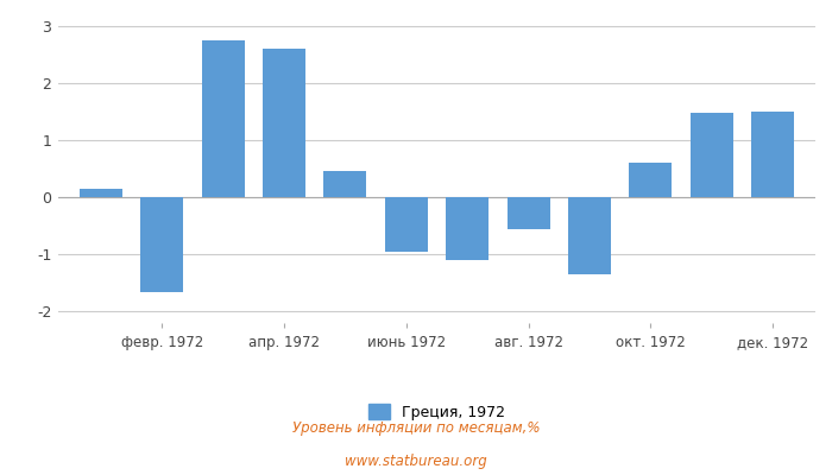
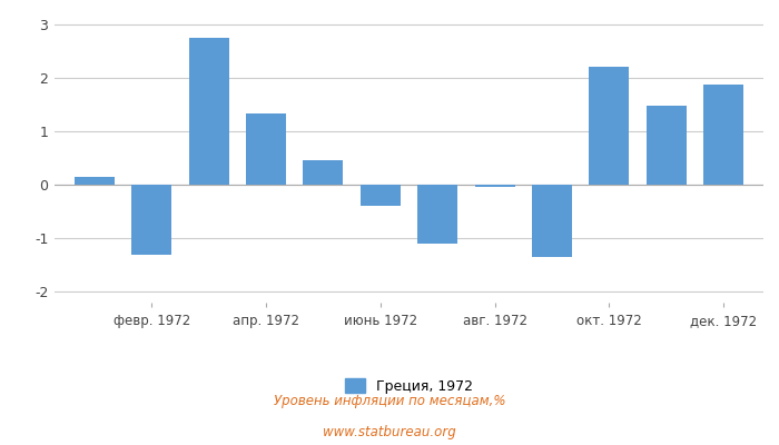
февр. 1972: -1.65 -> -1.30
апр. 1972: 2.60 -> 1.33
июнь 1972: -0.95 -> -0.40
авг. 1972: -0.55 -> -0.05
окт. 1972: 0.60 -> 2.20
дек. 1972: 1.50 -> 1.87
